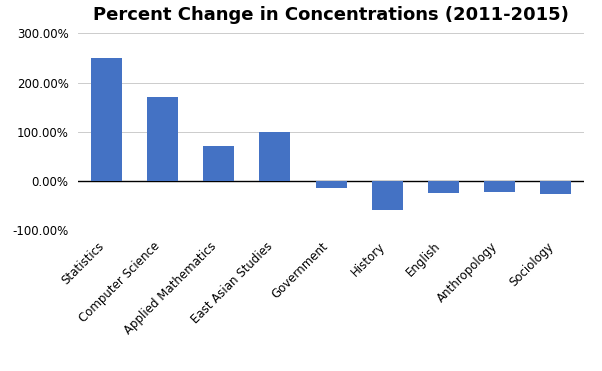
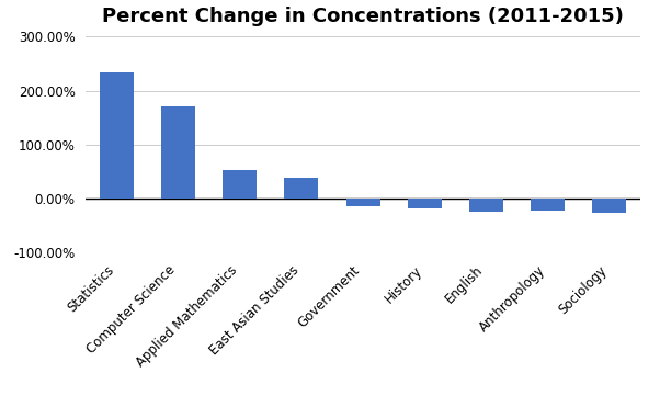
Statistics: 250% -> 233%
Applied Mathematics: 70% -> 52%
East Asian Studies: 100% -> 38%
History: -60% -> -18%
